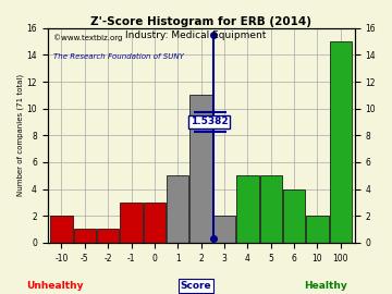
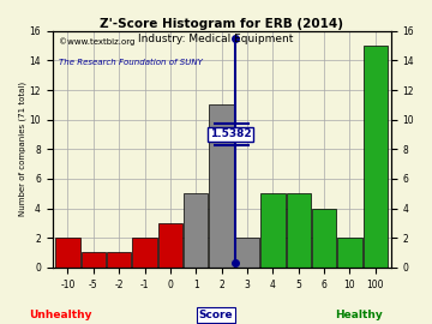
-1: 3 -> 2
